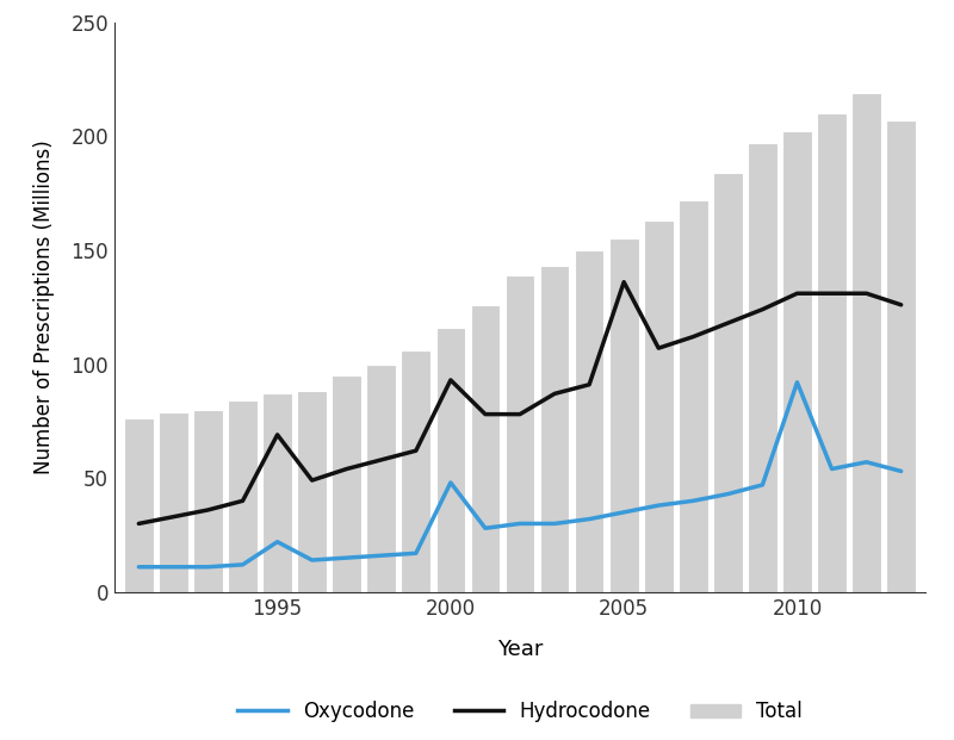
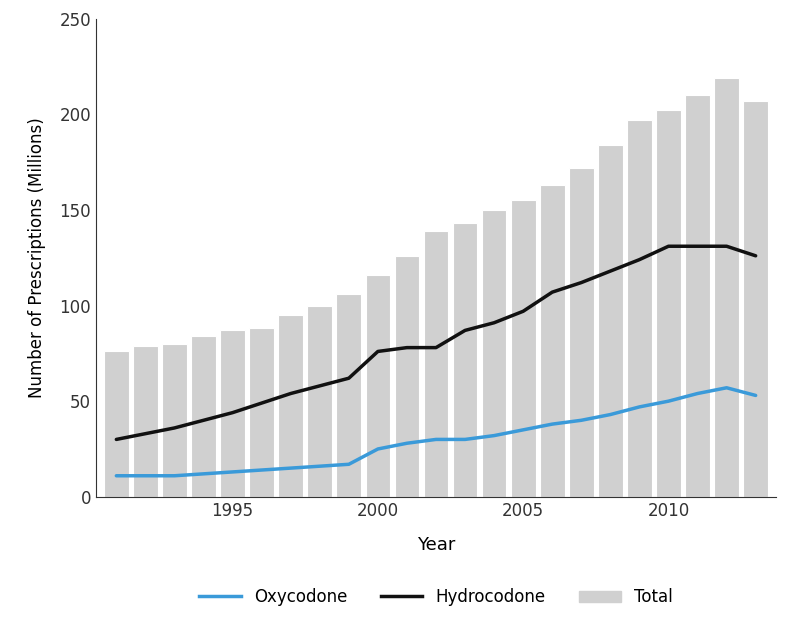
Hydrocodone/1995: 69 -> 44
Oxycodone/1995: 22 -> 13
Hydrocodone/2000: 93 -> 76
Oxycodone/2000: 48 -> 25
Hydrocodone/2005: 136 -> 97
Oxycodone/2010: 92 -> 50
